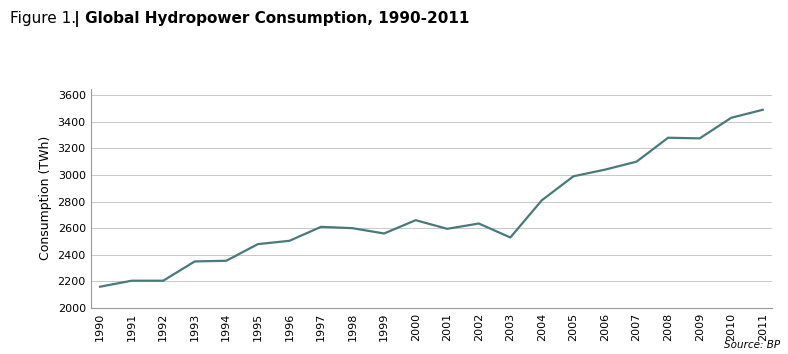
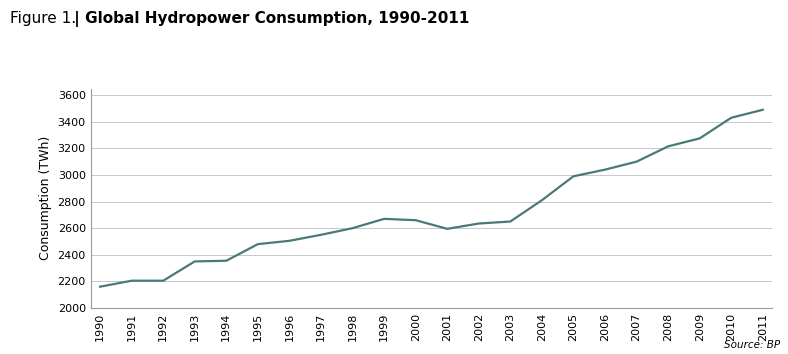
1997: 2610 -> 2550
1999: 2560 -> 2670
2003: 2530 -> 2650
2008: 3280 -> 3220
